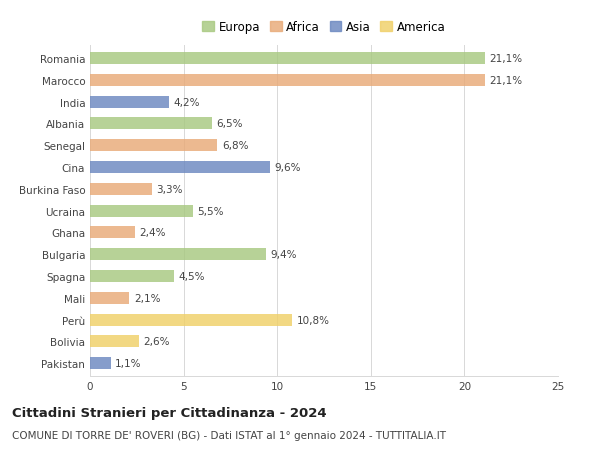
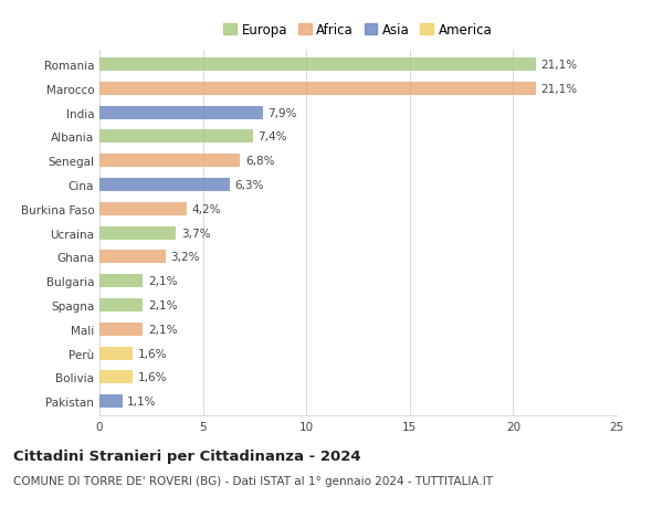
India: 4,2% -> 7,9%
Albania: 6,5% -> 7,4%
Cina: 9,6% -> 6,3%
Burkina Faso: 3,3% -> 4,2%
Ucraina: 5,5% -> 3,7%
Ghana: 2,4% -> 3,2%
Bulgaria: 9,4% -> 2,1%
Spagna: 4,5% -> 2,1%
Perù: 10,8% -> 1,6%
Bolivia: 2,6% -> 1,6%
